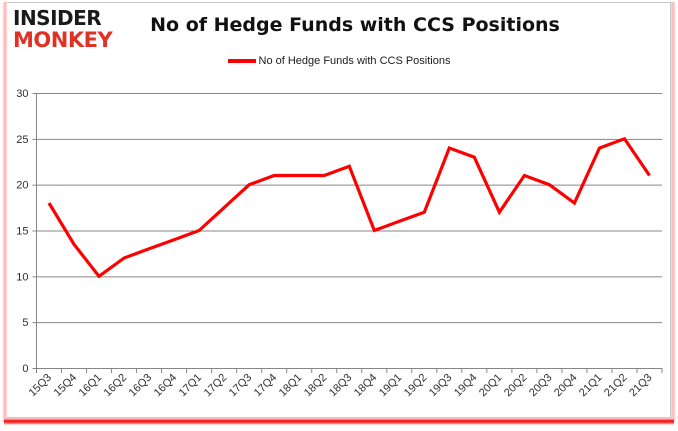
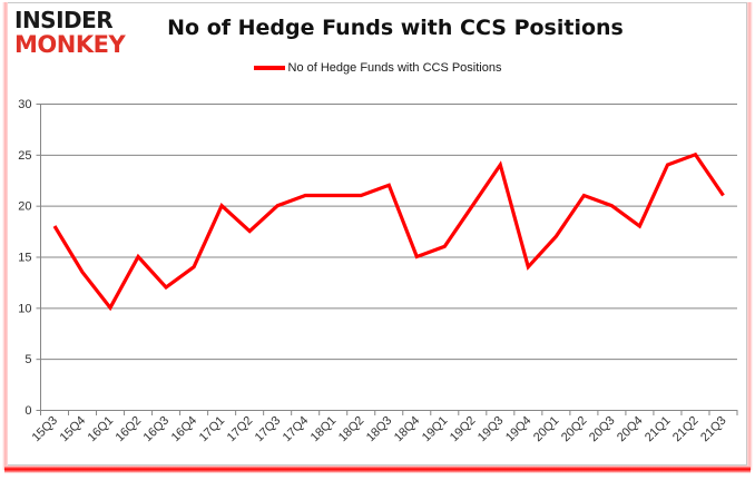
16Q2: 12 -> 15
16Q3: 13 -> 12
17Q1: 15 -> 20
19Q2: 17 -> 20
19Q4: 23 -> 14
